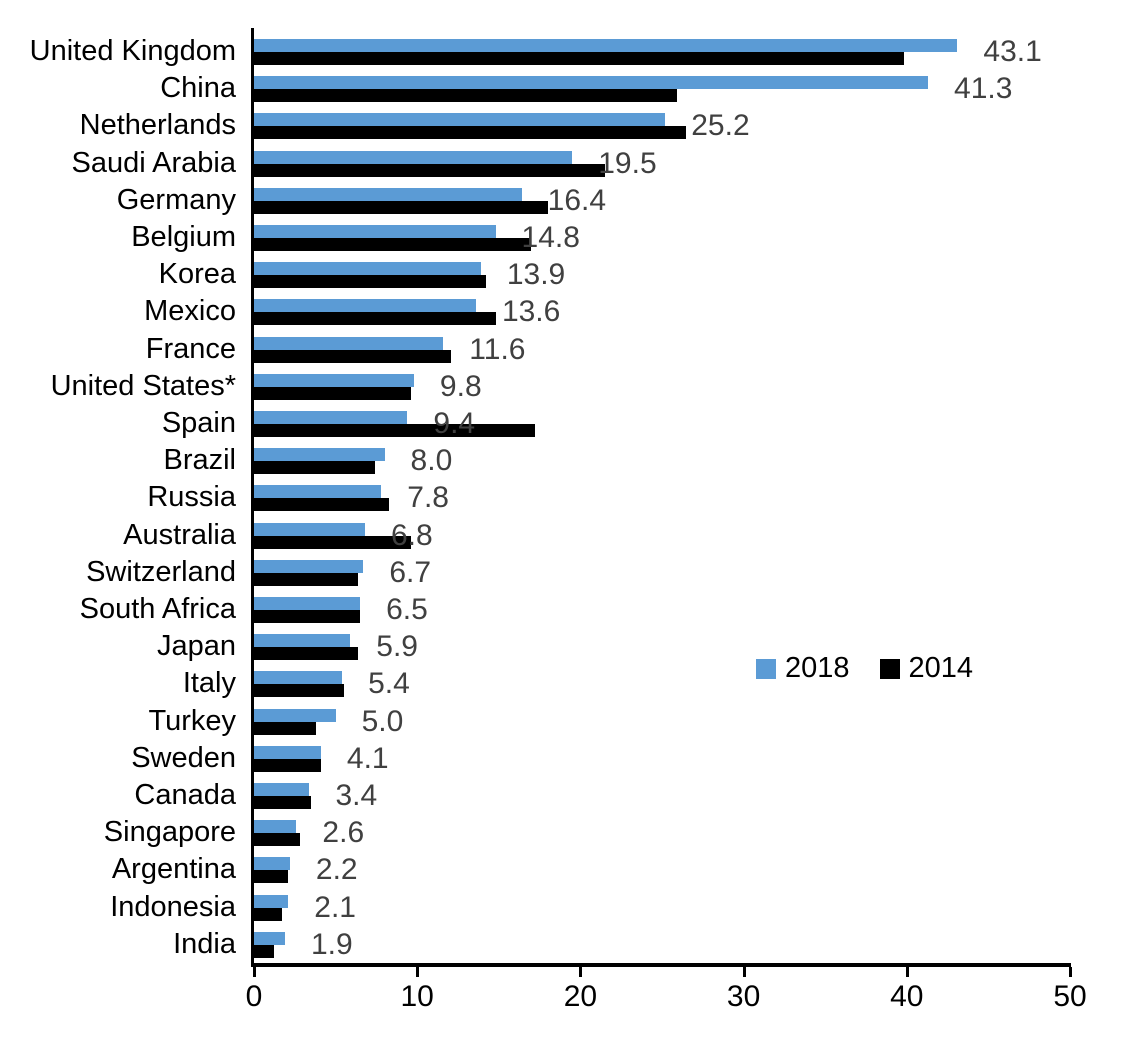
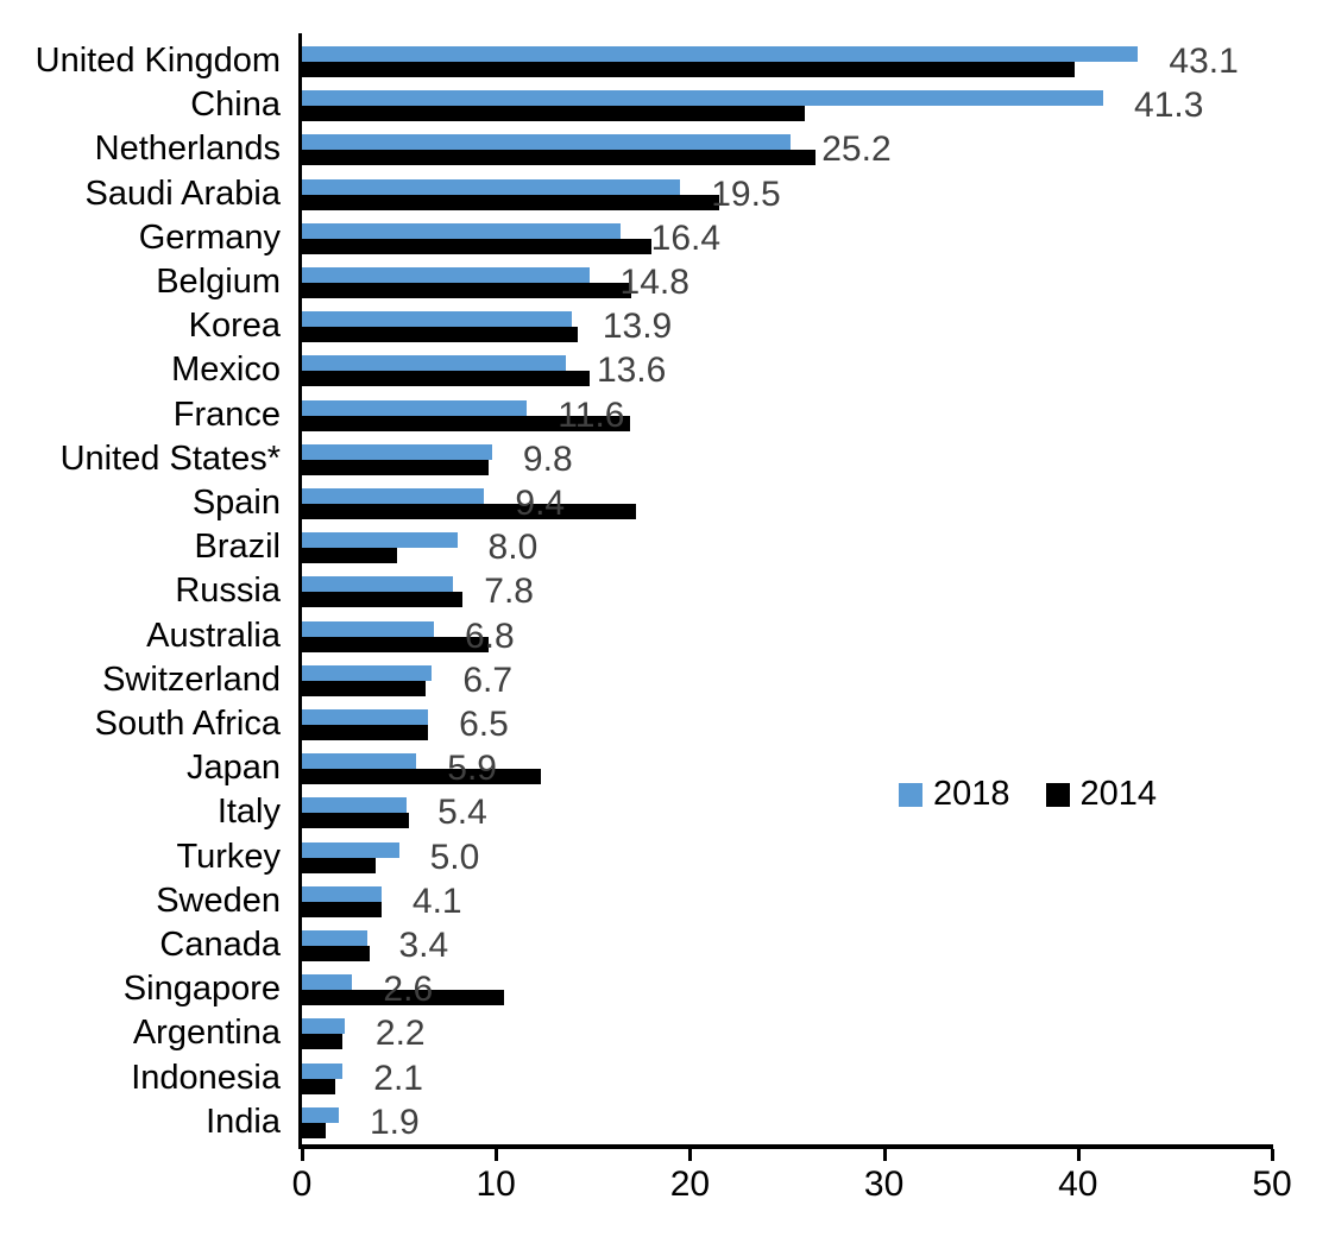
2014/France: 12.1 -> 16.9
2014/Brazil: 7.4 -> 4.9
2014/Japan: 6.4 -> 12.3
2014/Singapore: 2.8 -> 10.4
